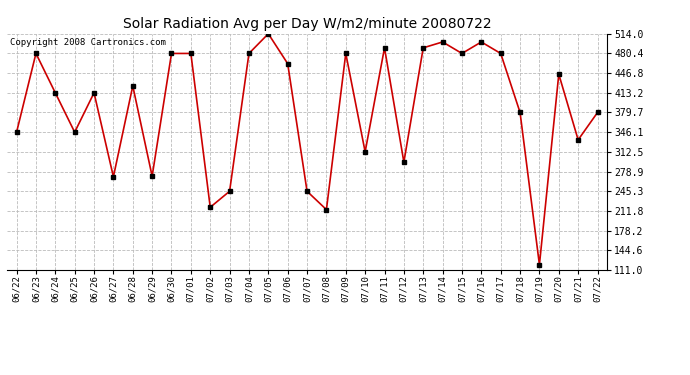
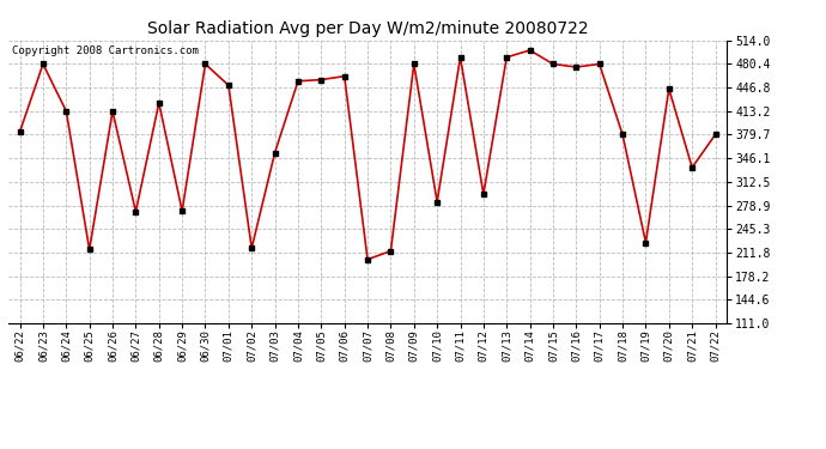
06/22: 346 -> 384
06/25: 346 -> 216
07/01: 480 -> 450
07/03: 245 -> 354
07/04: 480 -> 456
07/05: 514 -> 458
07/07: 245 -> 202
07/10: 312 -> 284
07/16: 500 -> 476
07/19: 120 -> 226
